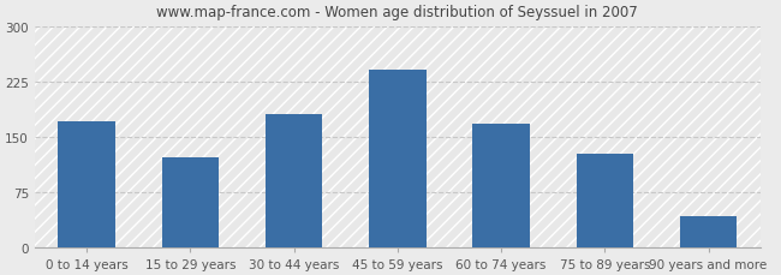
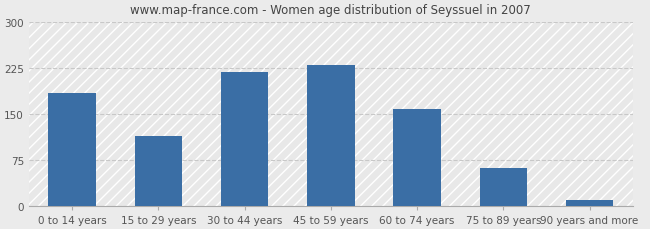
0 to 14 years: 170 -> 183
15 to 29 years: 122 -> 113
30 to 44 years: 180 -> 218
45 to 59 years: 240 -> 229
60 to 74 years: 168 -> 158
75 to 89 years: 126 -> 62
90 years and more: 42 -> 10
